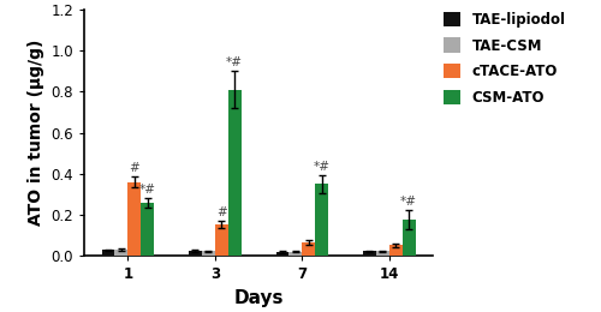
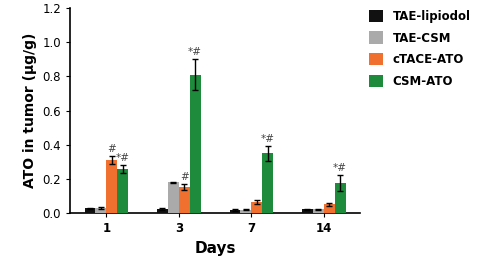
cTACE-ATO/1: 0.36 -> 0.31
TAE-CSM/3: 0.02 -> 0.18
